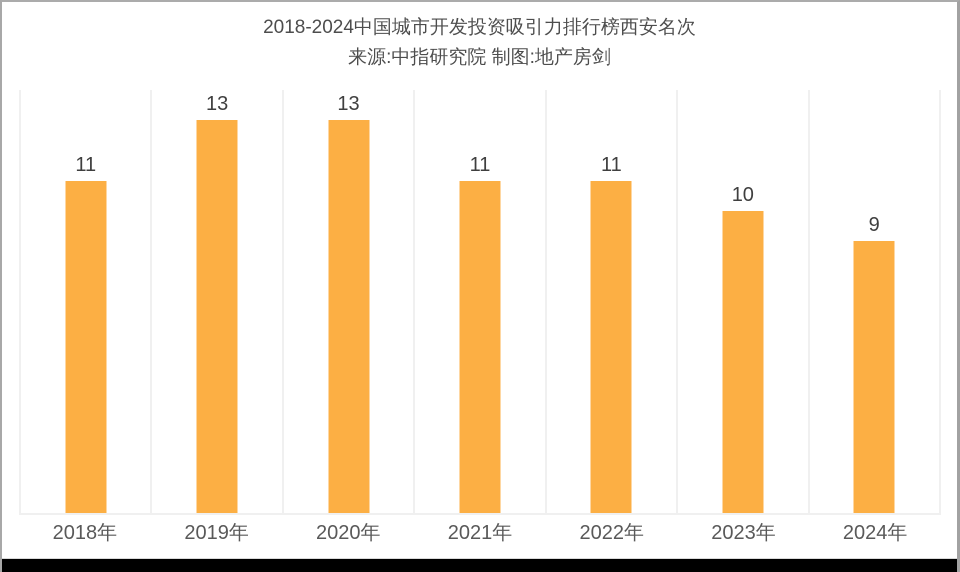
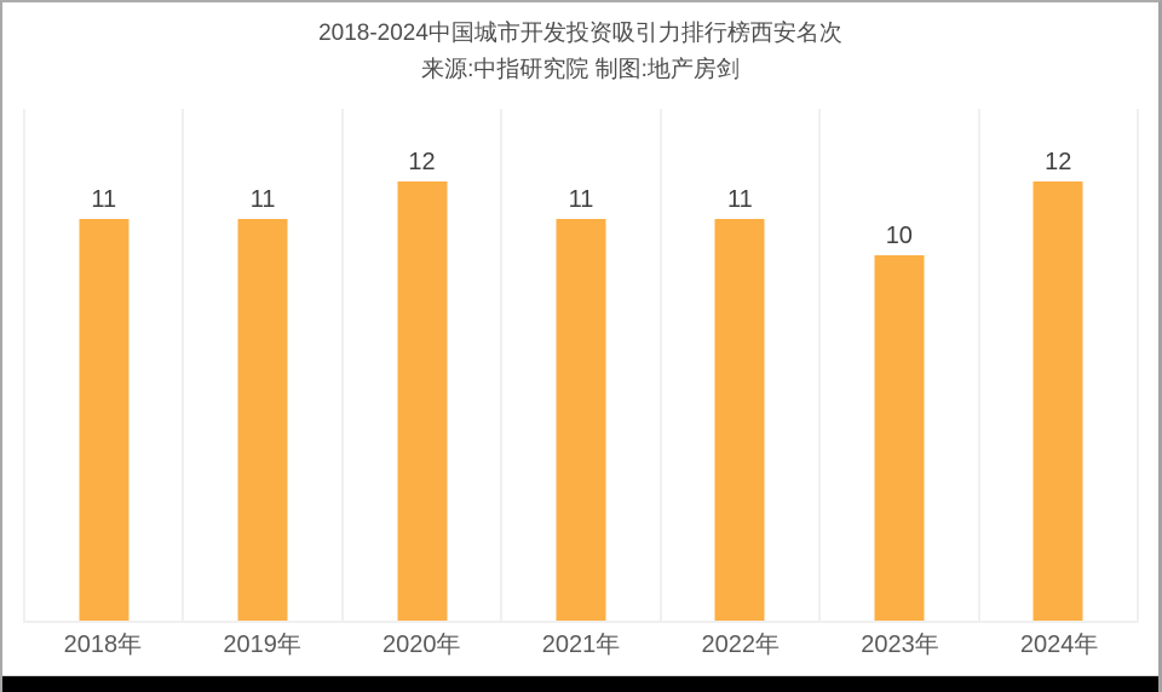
2019年: 13 -> 11
2020年: 13 -> 12
2024年: 9 -> 12
